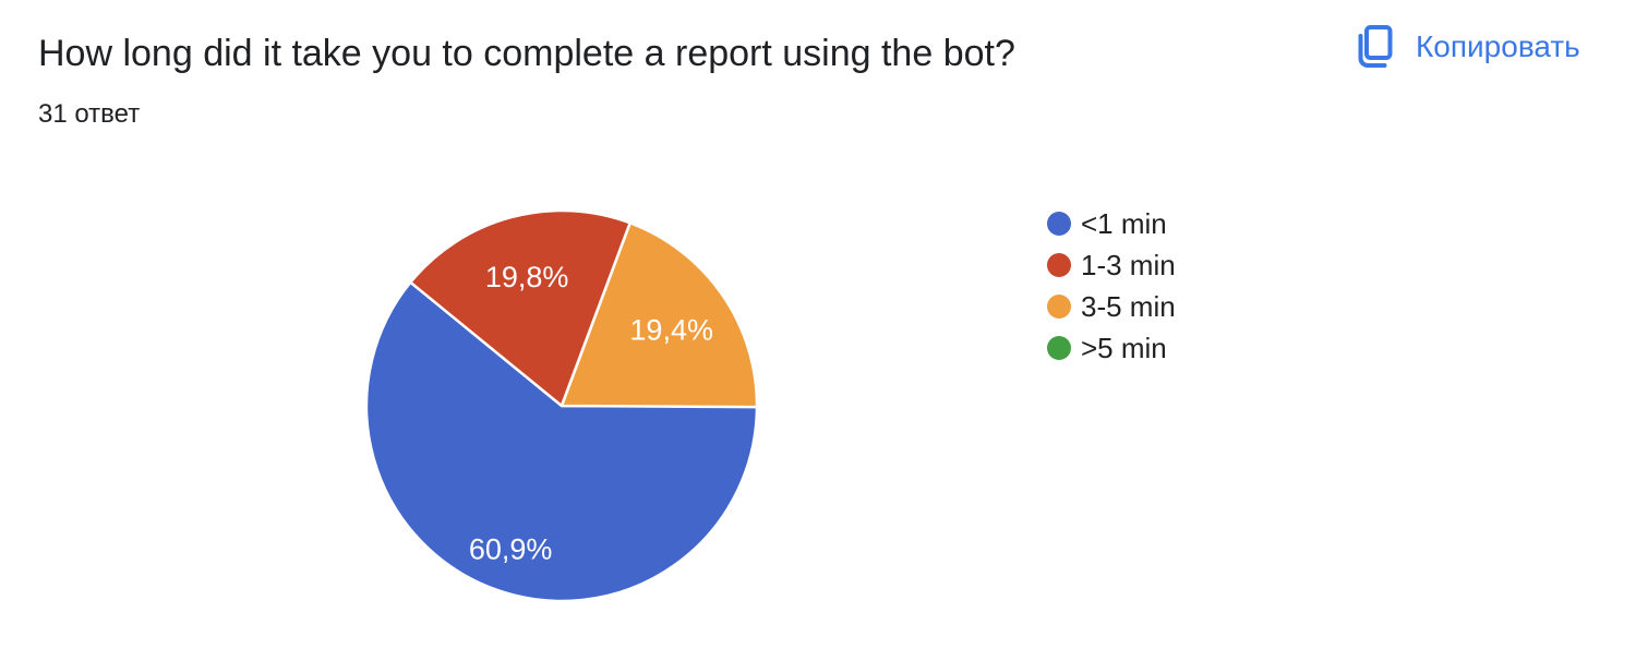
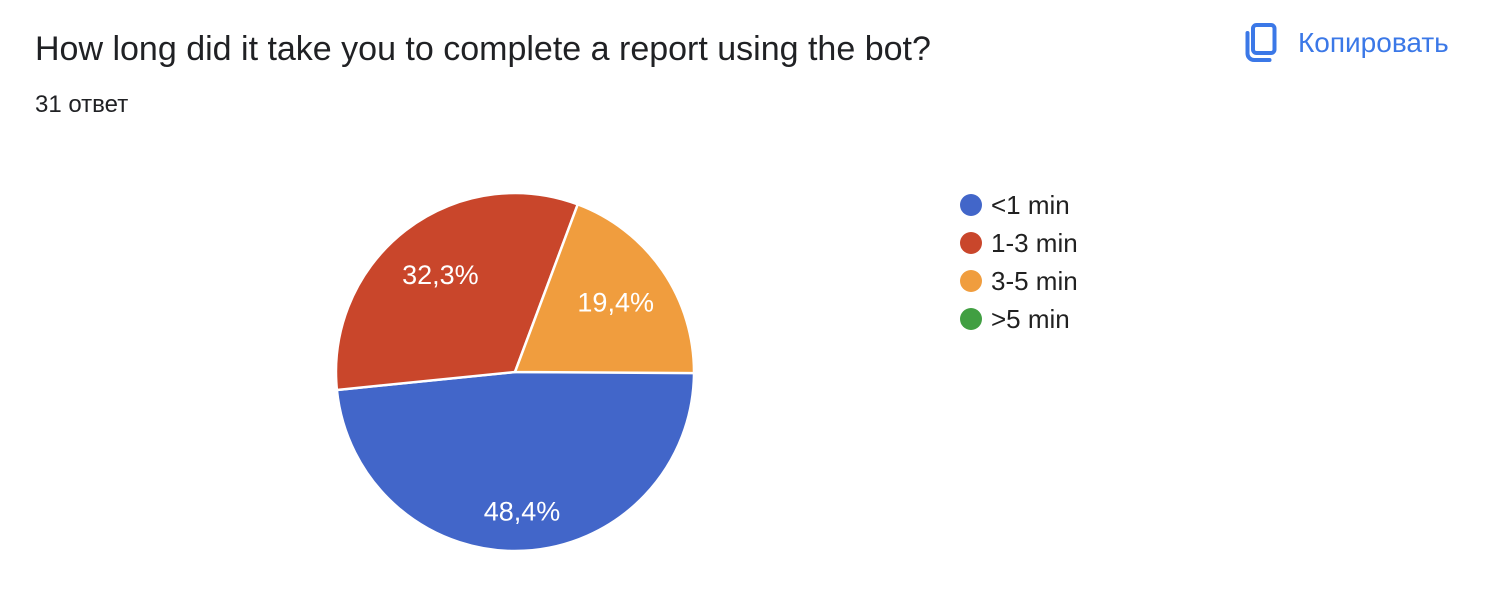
<1 min: 60,9% -> 48,4%
1-3 min: 19,8% -> 32,3%
